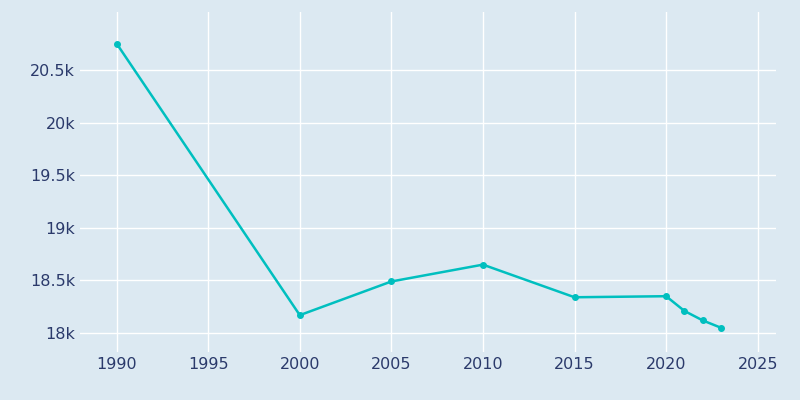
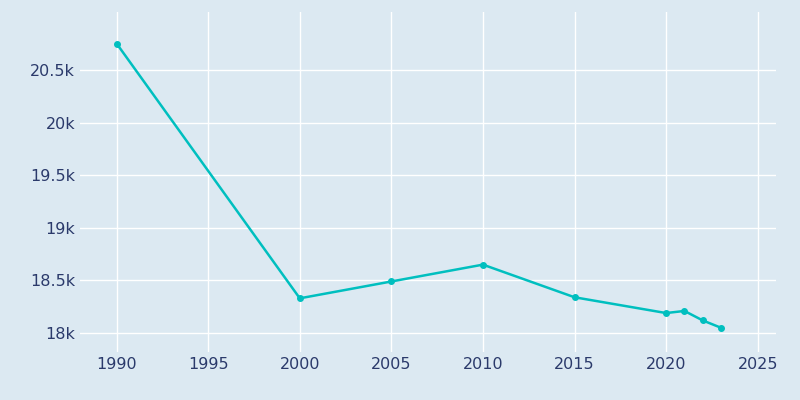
2000: 18.17k -> 18.33k
2020: 18.35k -> 18.19k
